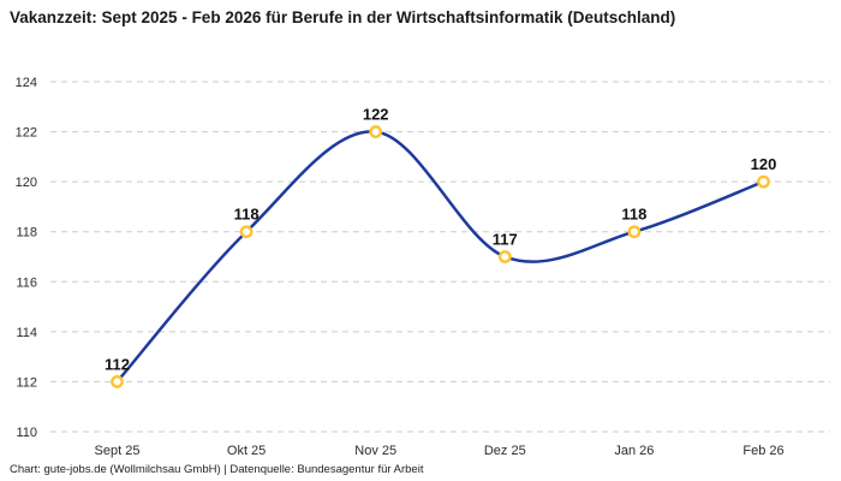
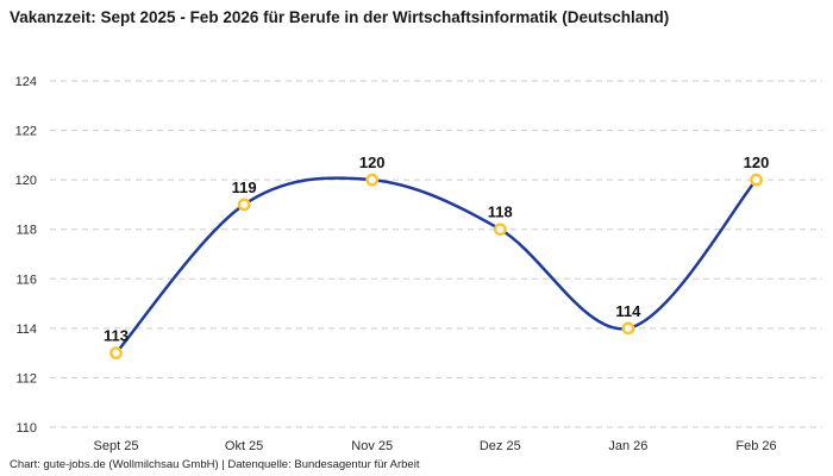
Sept 25: 112 -> 113
Okt 25: 118 -> 119
Nov 25: 122 -> 120
Dez 25: 117 -> 118
Jan 26: 118 -> 114
